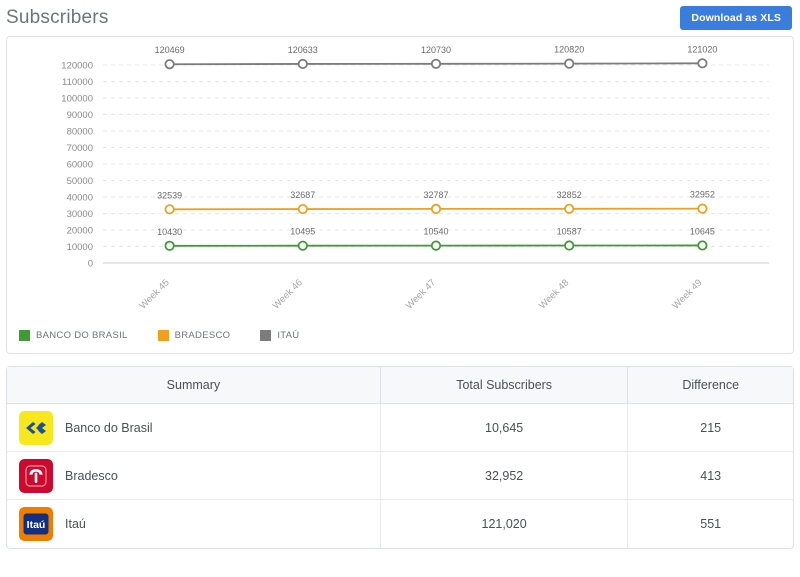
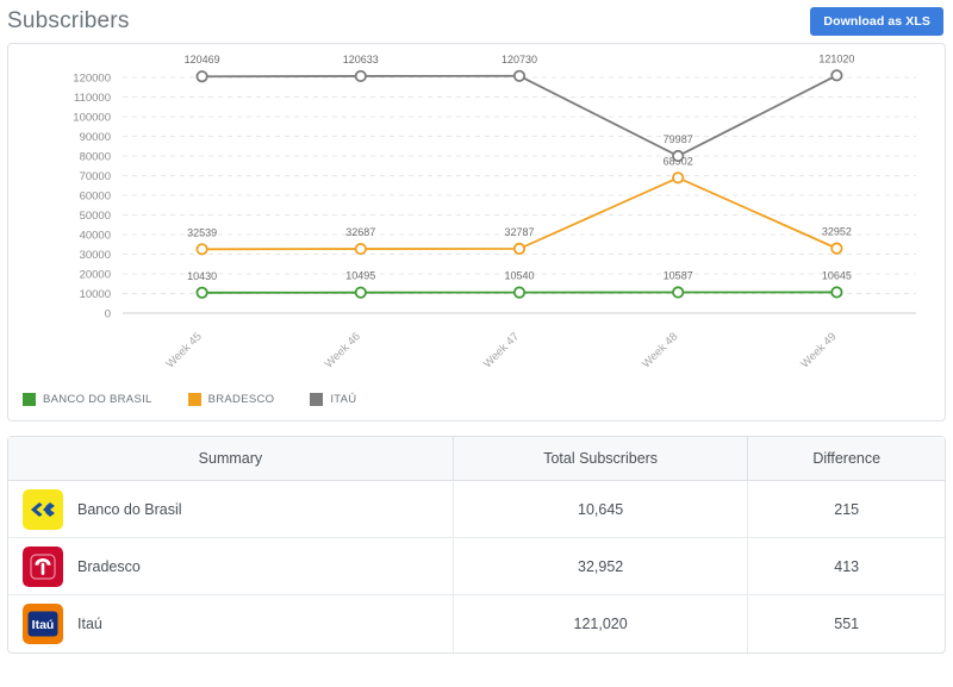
BRADESCO/Week 48: 32852 -> 68902
ITAÚ/Week 48: 120820 -> 79987
